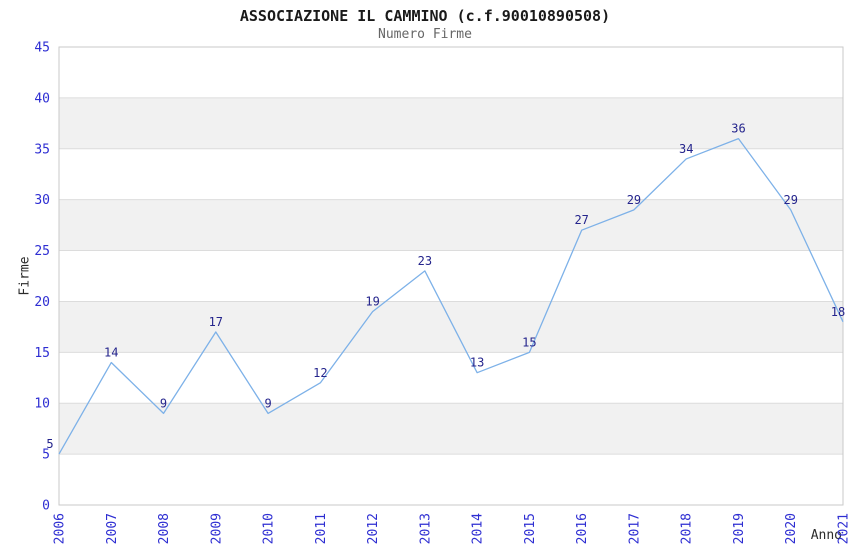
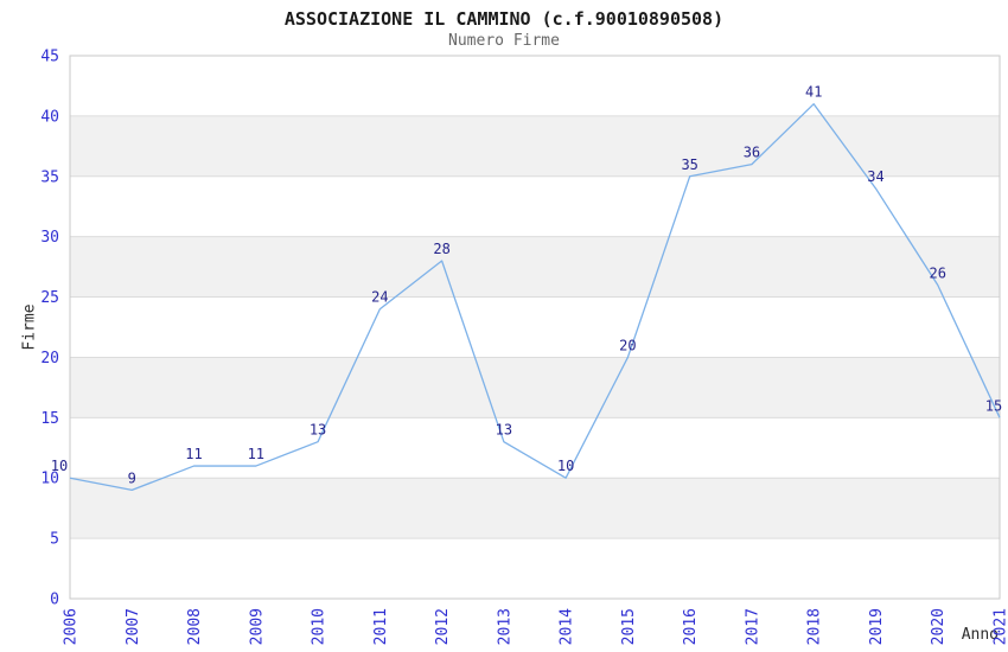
2006: 5 -> 10
2007: 14 -> 9
2008: 9 -> 11
2009: 17 -> 11
2010: 9 -> 13
2011: 12 -> 24
2012: 19 -> 28
2013: 23 -> 13
2014: 13 -> 10
2015: 15 -> 20
2016: 27 -> 35
2017: 29 -> 36
2018: 34 -> 41
2019: 36 -> 34
2020: 29 -> 26
2021: 18 -> 15
